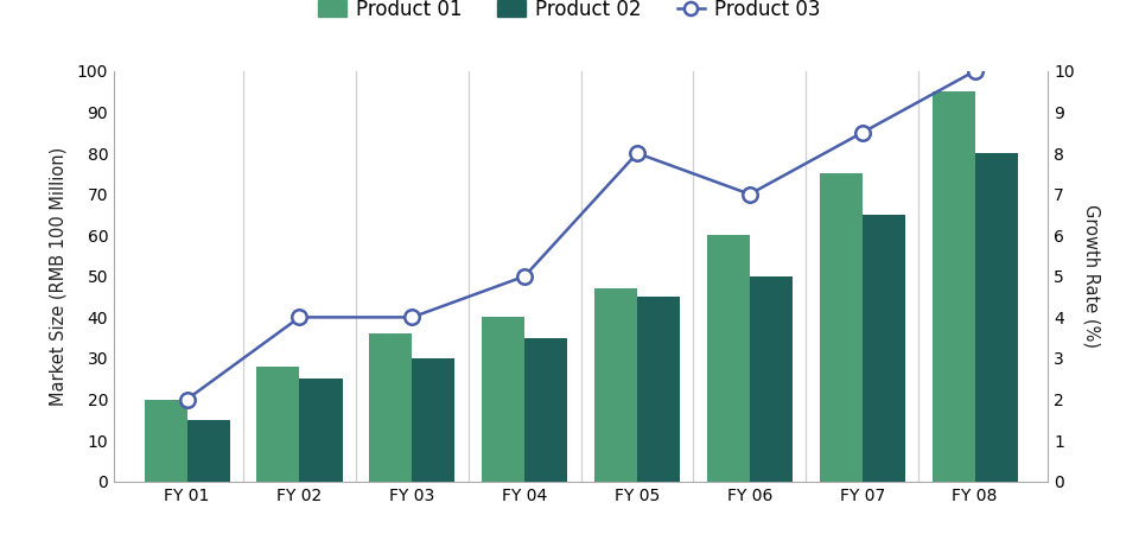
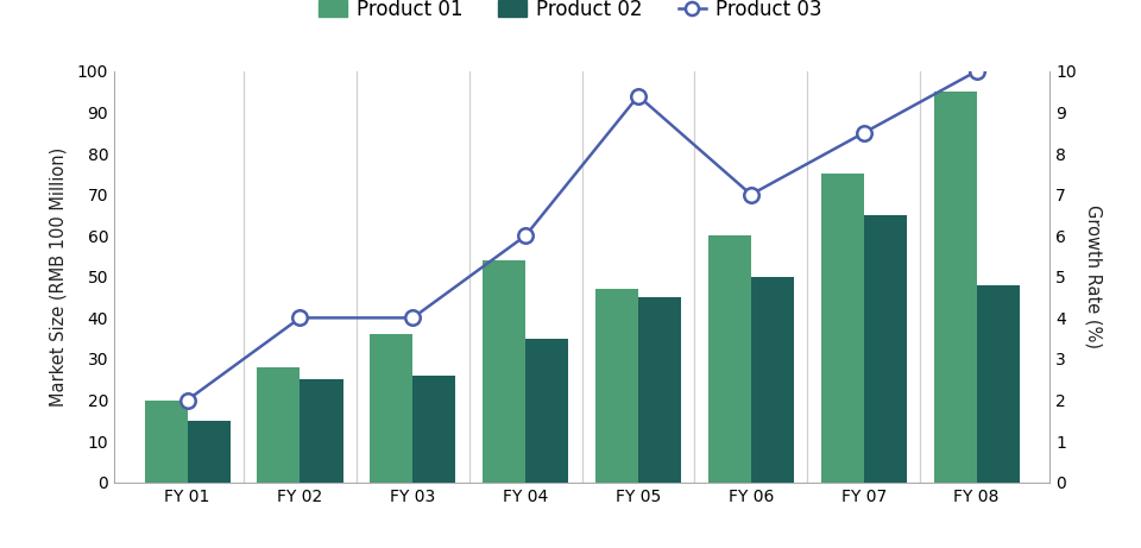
Product 02/FY 03: 30 -> 26
Product 01/FY 04: 40 -> 54
Product 03/FY 04: 5.0 -> 6.0
Product 03/FY 05: 8.0 -> 9.4
Product 02/FY 08: 80 -> 48
